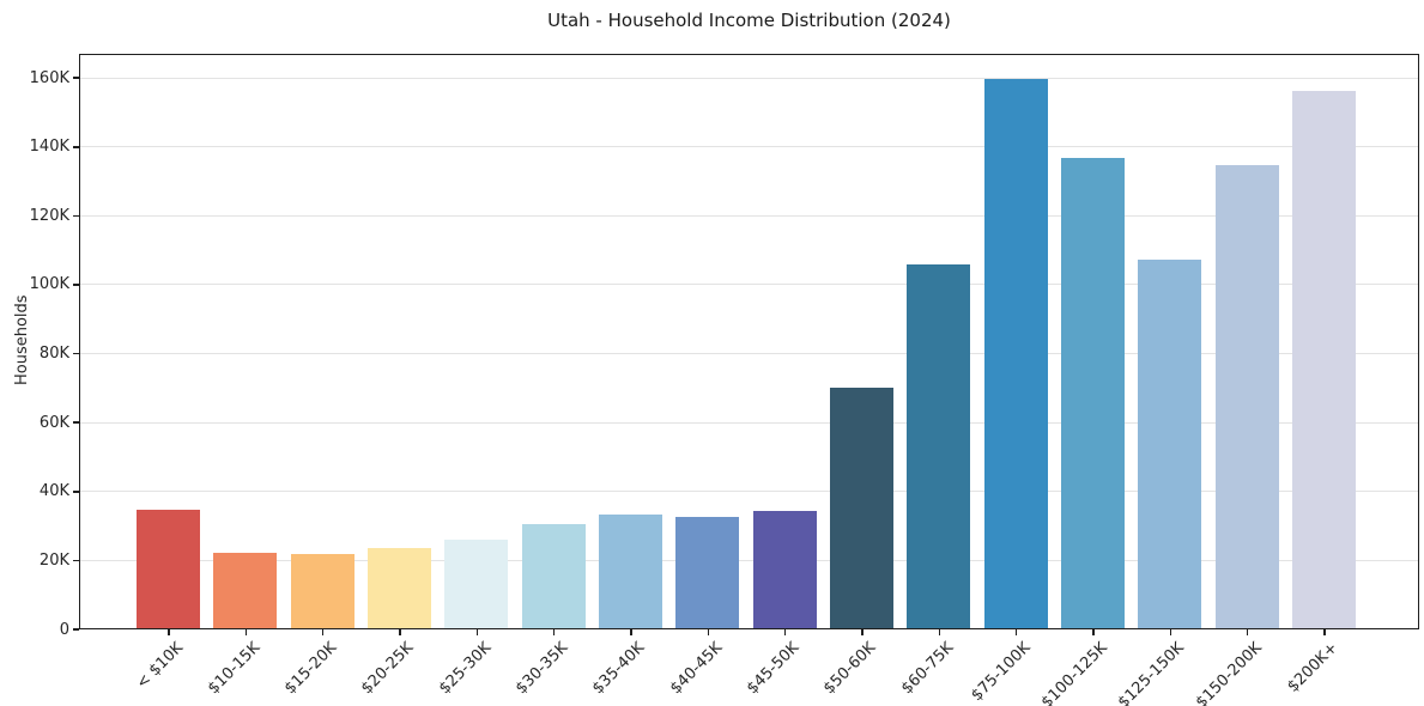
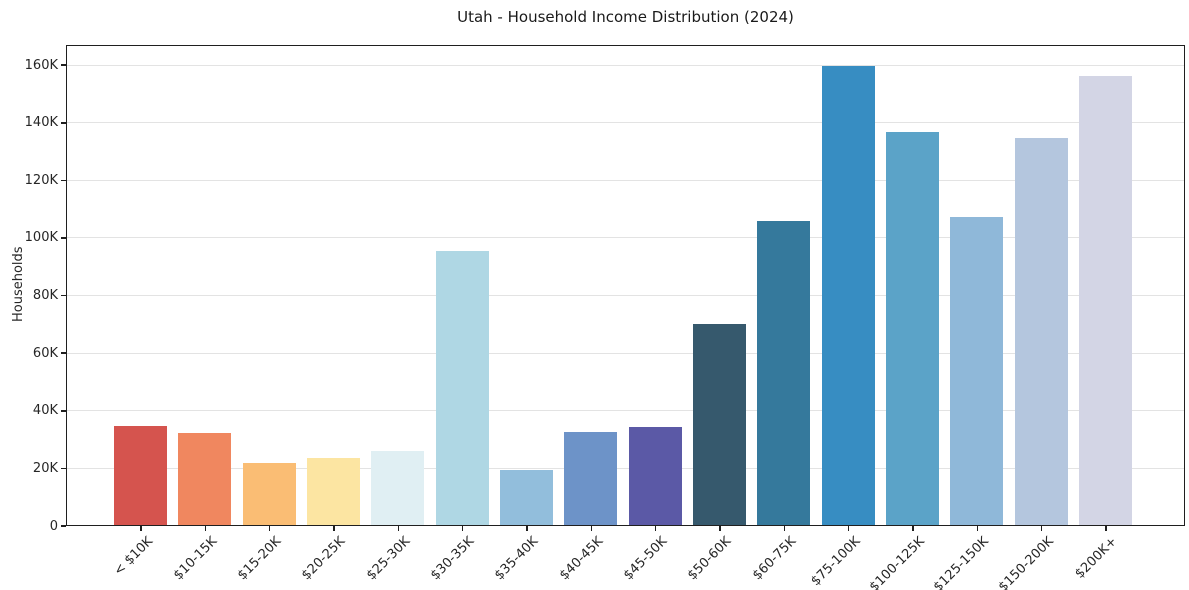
$10-15K: 22K -> 32K
$30-35K: 30K -> 95K
$35-40K: 33K -> 19K
